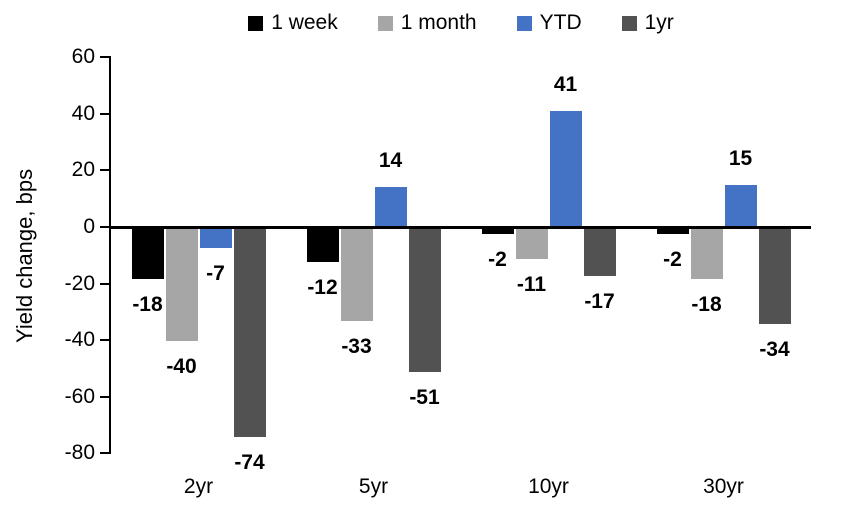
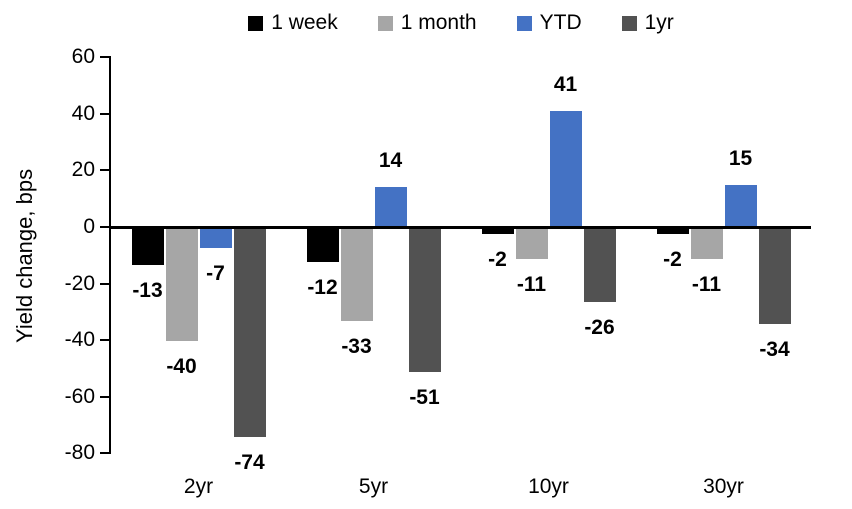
1 week/2yr: -18 -> -13
1yr/10yr: -17 -> -26
1 month/30yr: -18 -> -11
